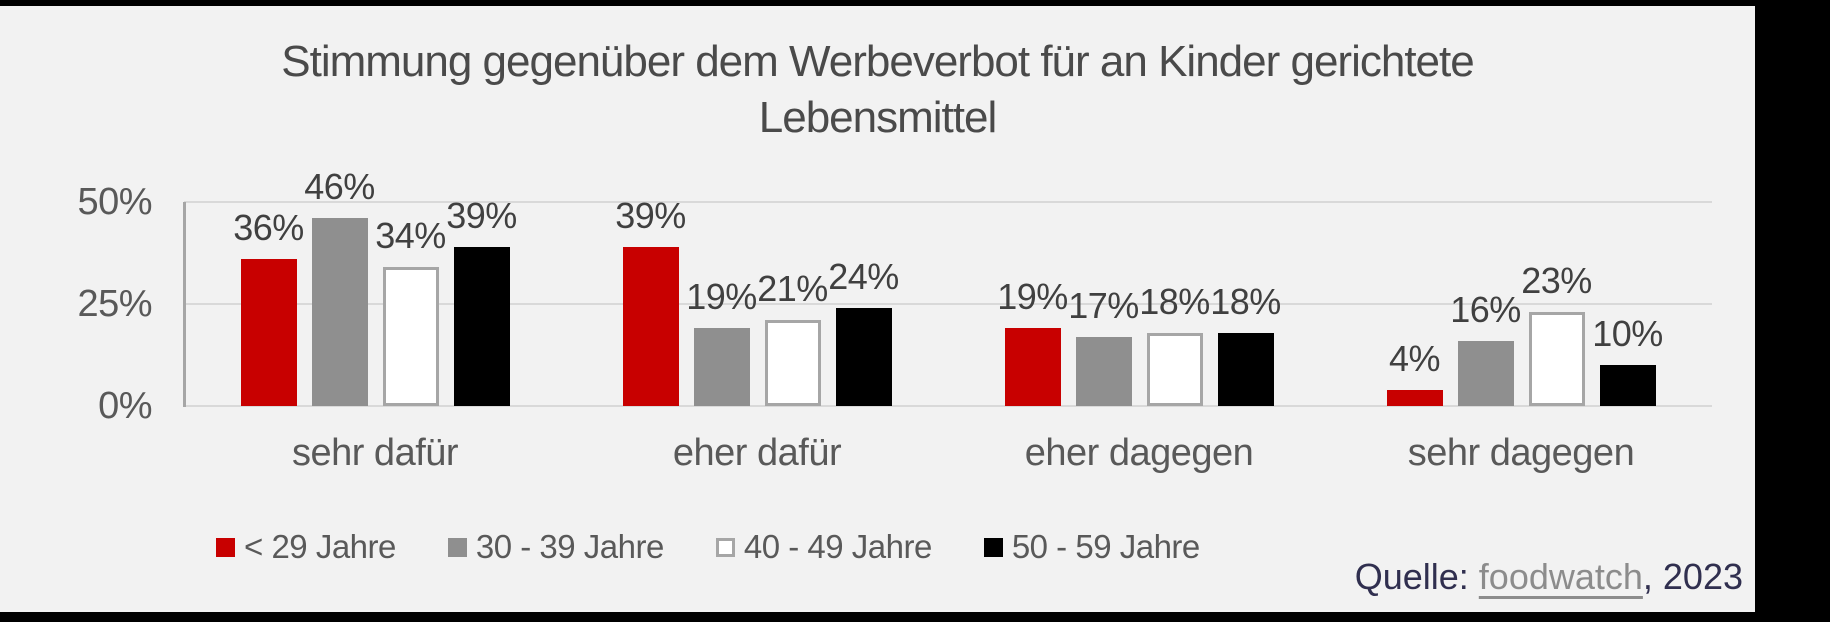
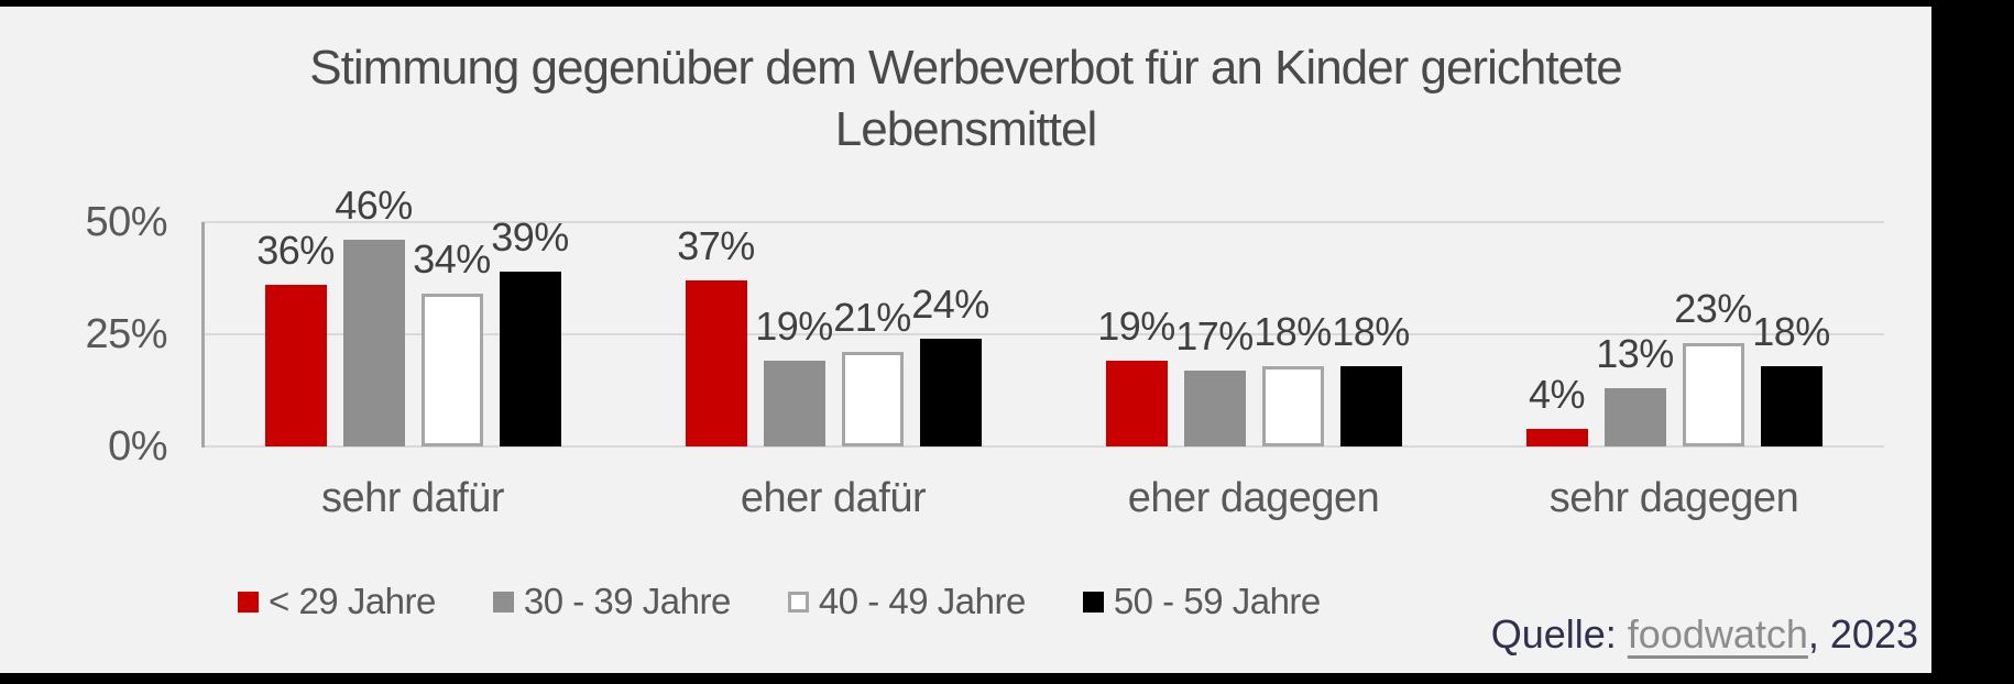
< 29 Jahre/eher dafür: 39% -> 37%
30 - 39 Jahre/sehr dagegen: 16% -> 13%
50 - 59 Jahre/sehr dagegen: 10% -> 18%
